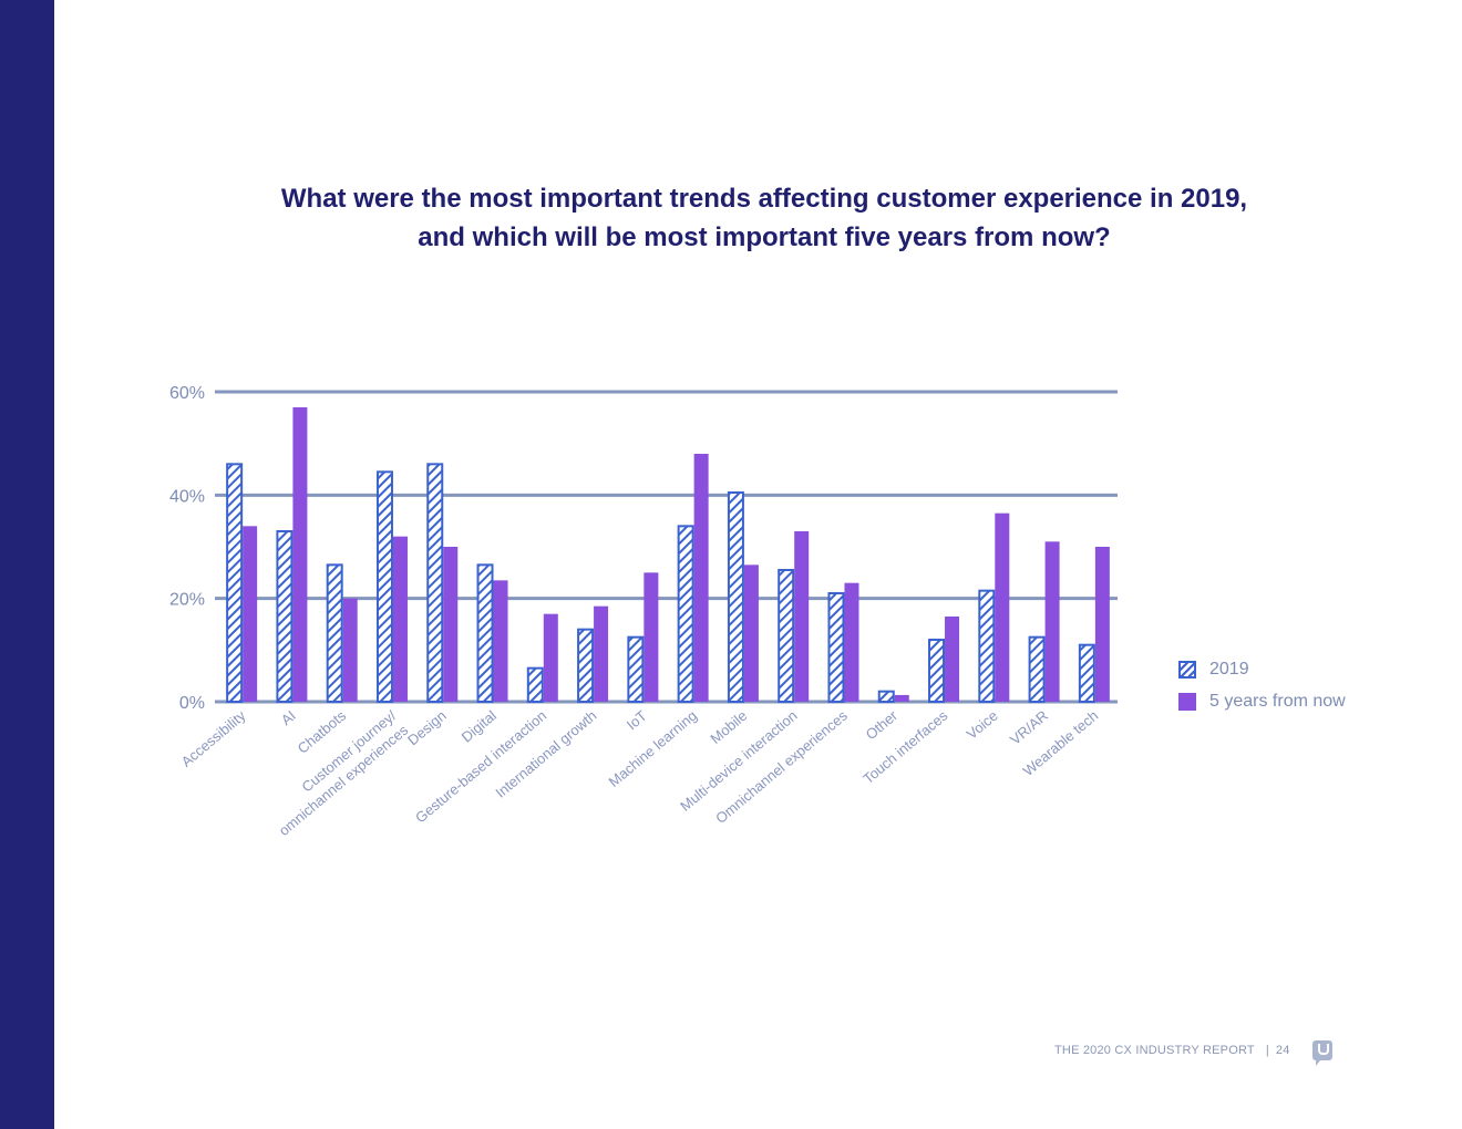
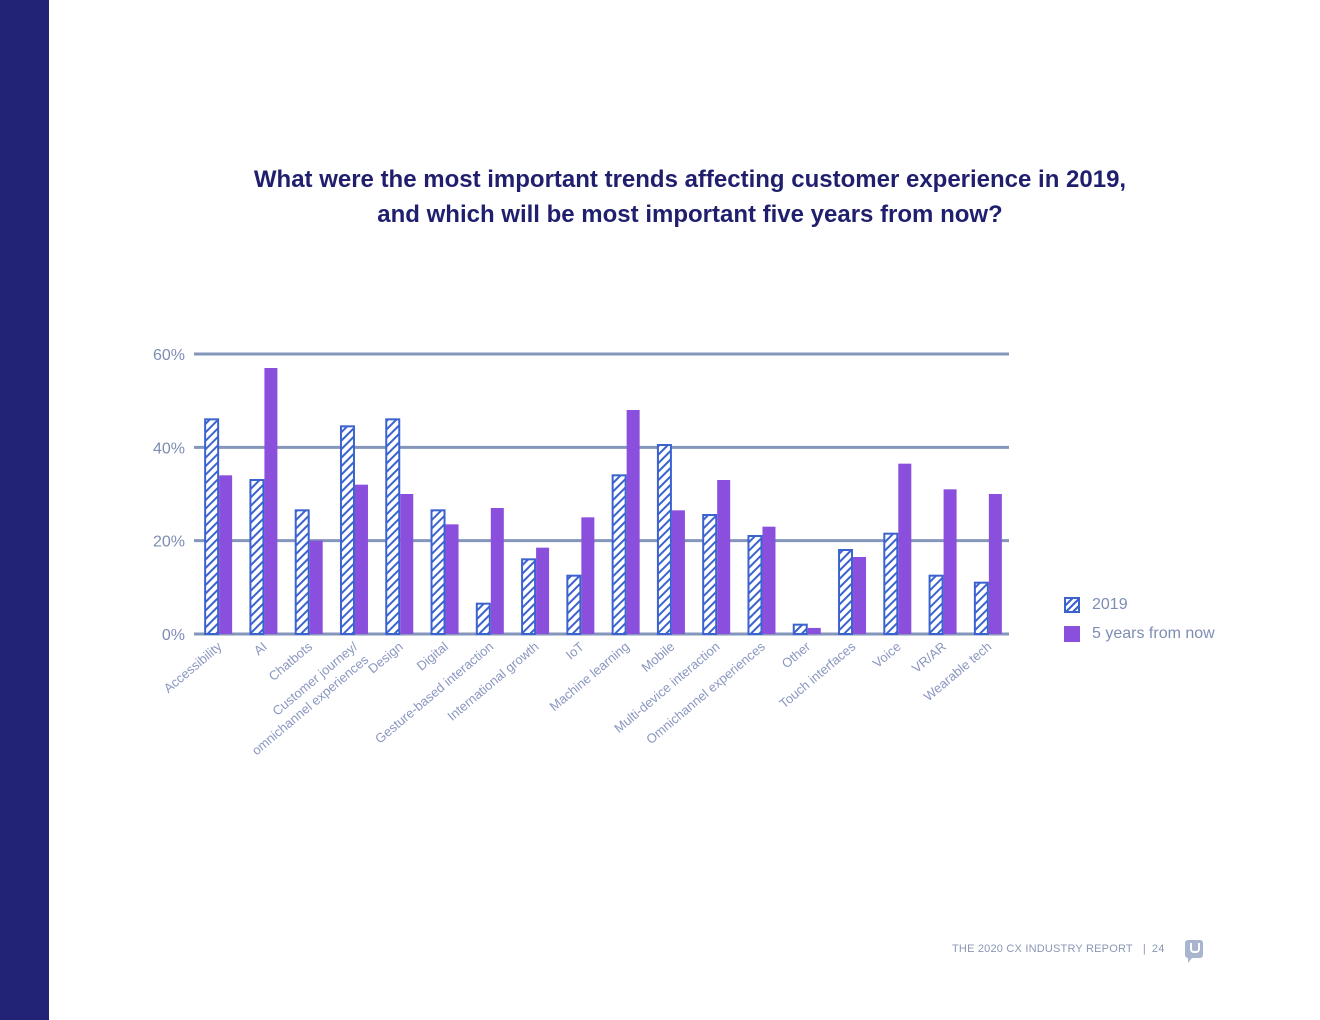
5 years from now/Gesture-based interaction: 17% -> 27%
2019/International growth: 14% -> 16%
2019/Touch interfaces: 12% -> 18%
